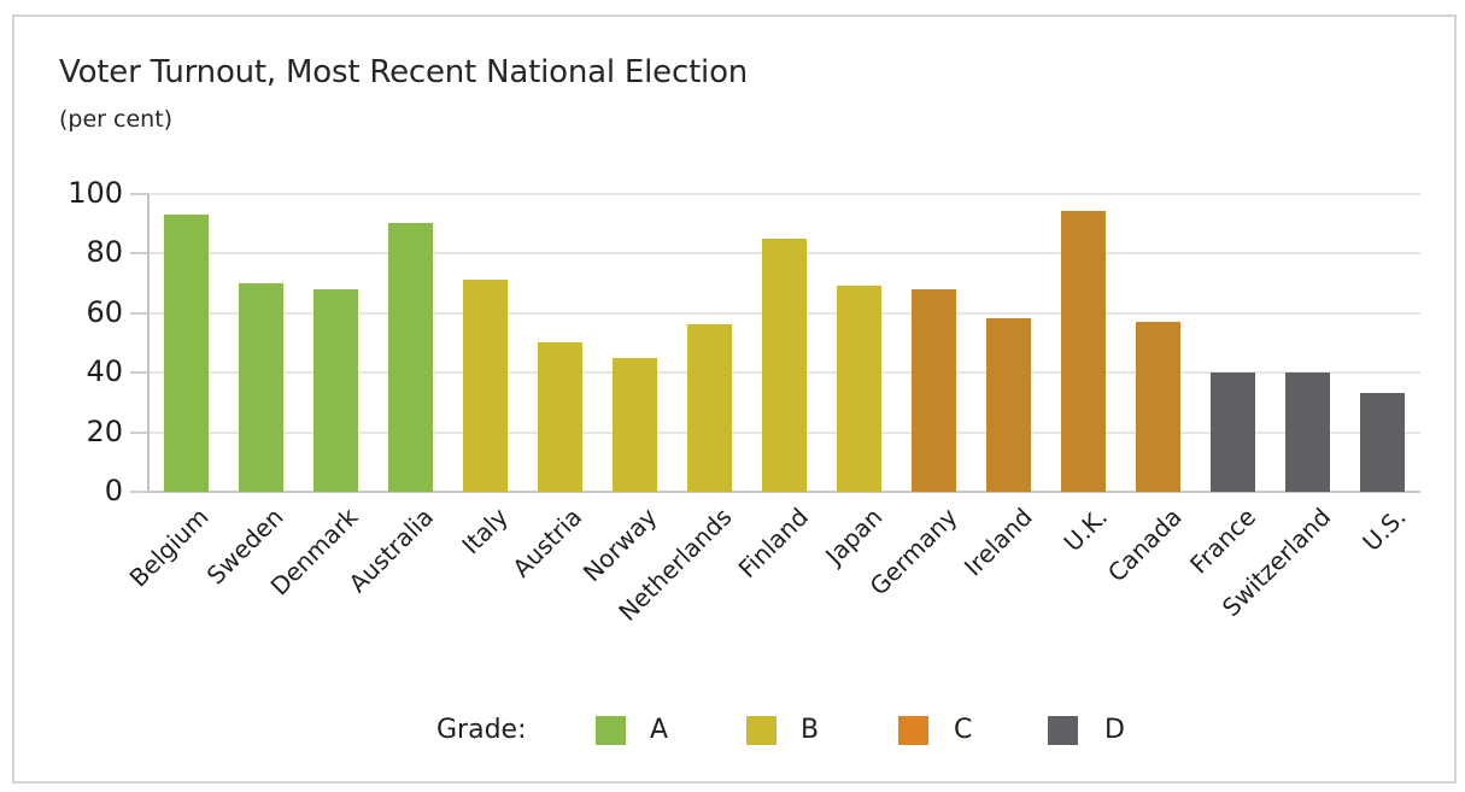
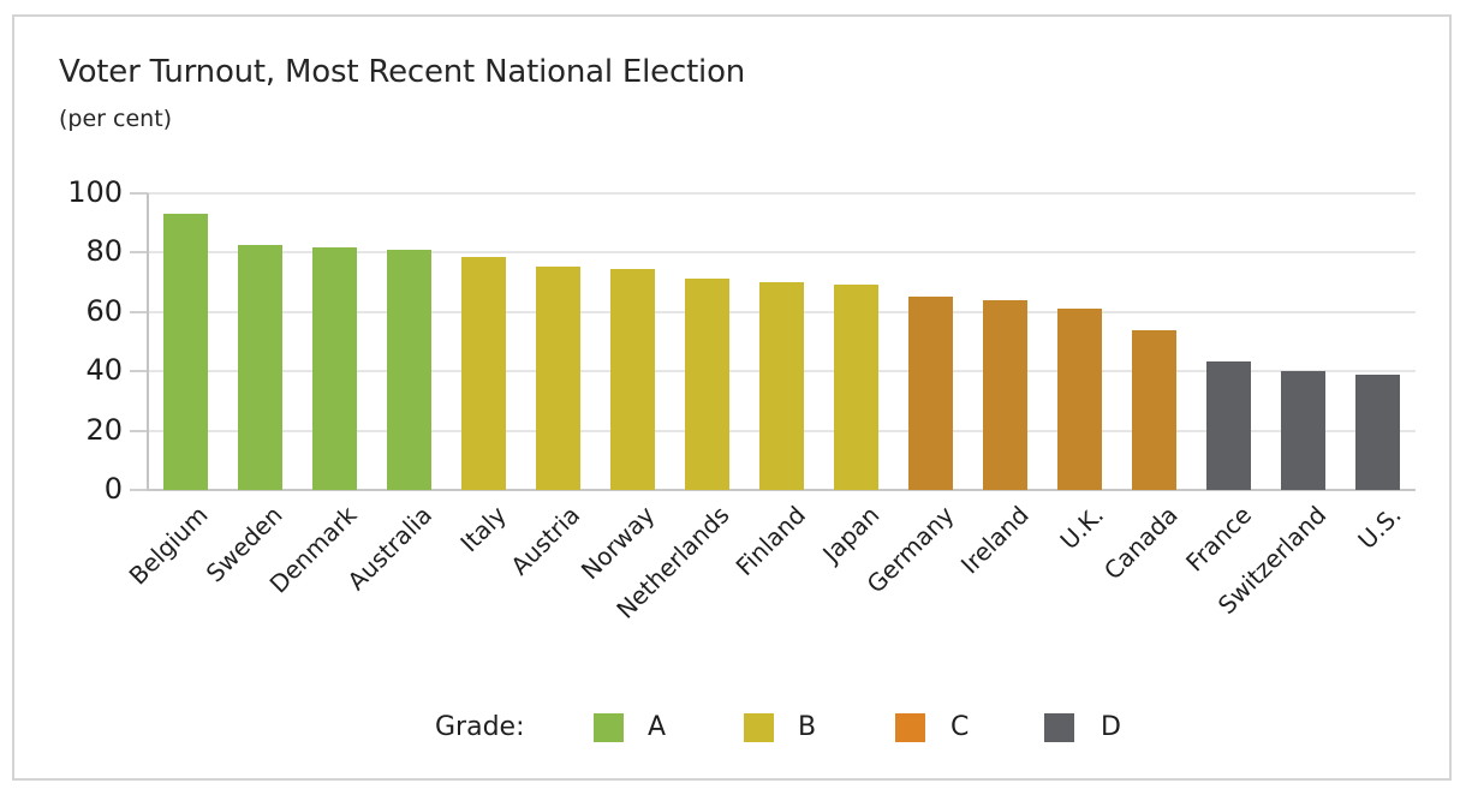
Sweden: 70 -> 82
Denmark: 68 -> 82
Australia: 90 -> 81
Italy: 71 -> 78
Austria: 50 -> 75
Norway: 45 -> 74
Netherlands: 56 -> 71
Finland: 85 -> 70
Germany: 68 -> 65
Ireland: 58 -> 64
U.K.: 94 -> 61
Canada: 57 -> 54
France: 40 -> 43
U.S.: 33 -> 39
